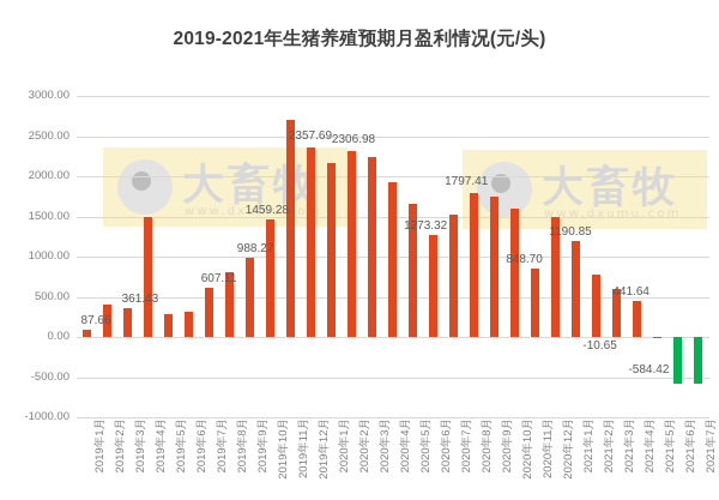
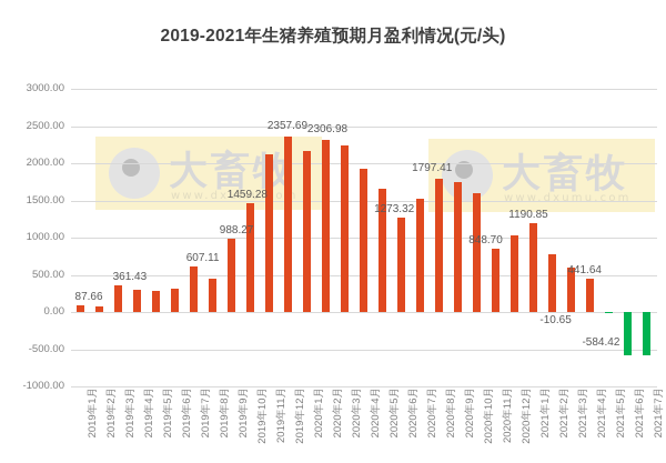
2019年2月: 400 -> 100
2019年4月: 1500 -> 300
2019年8月: 800 -> 400
2019年11月: 2700 -> 2100
2020年12月: 1500 -> 1000
